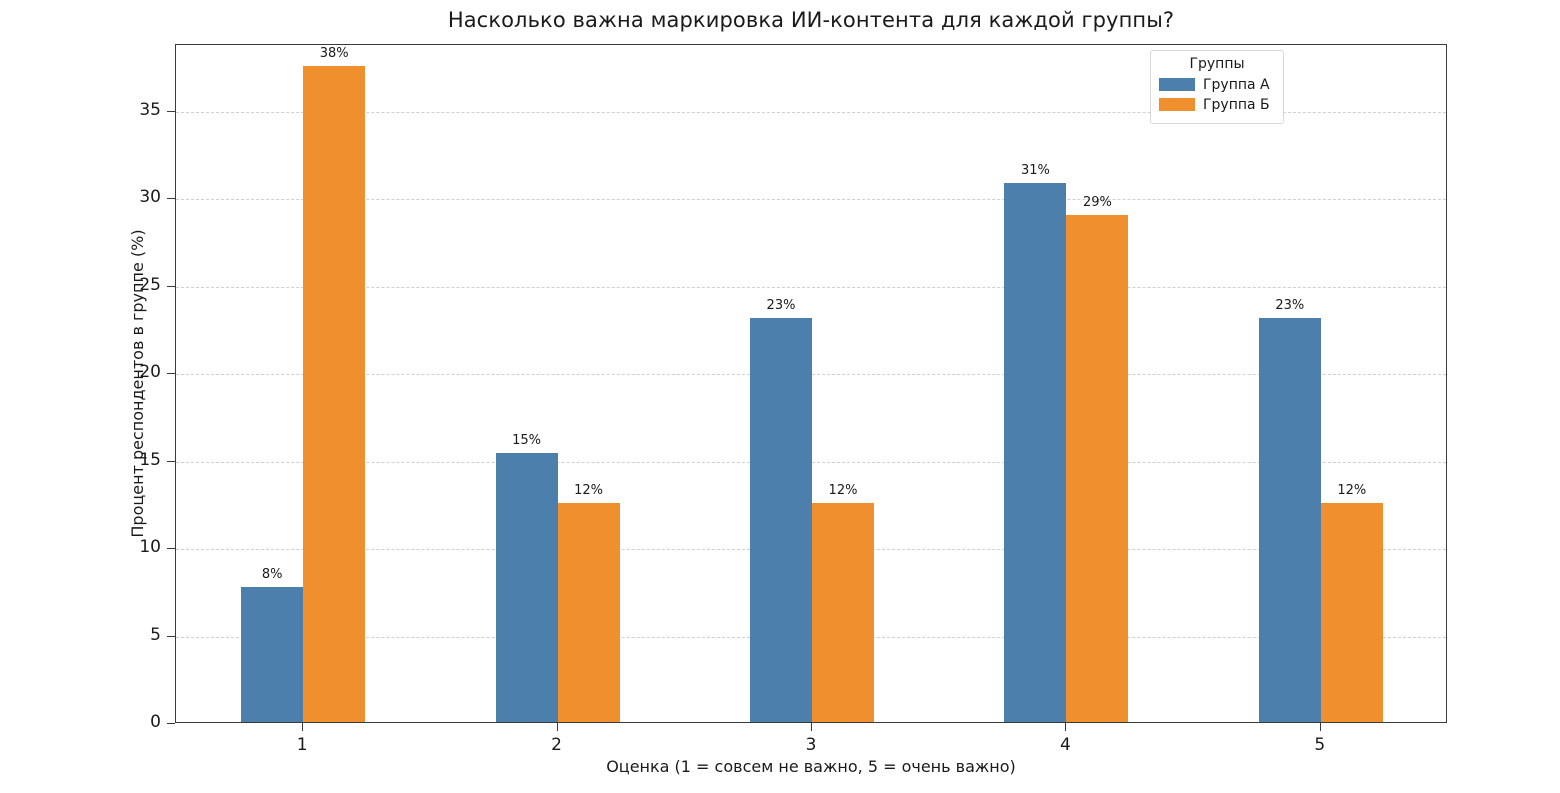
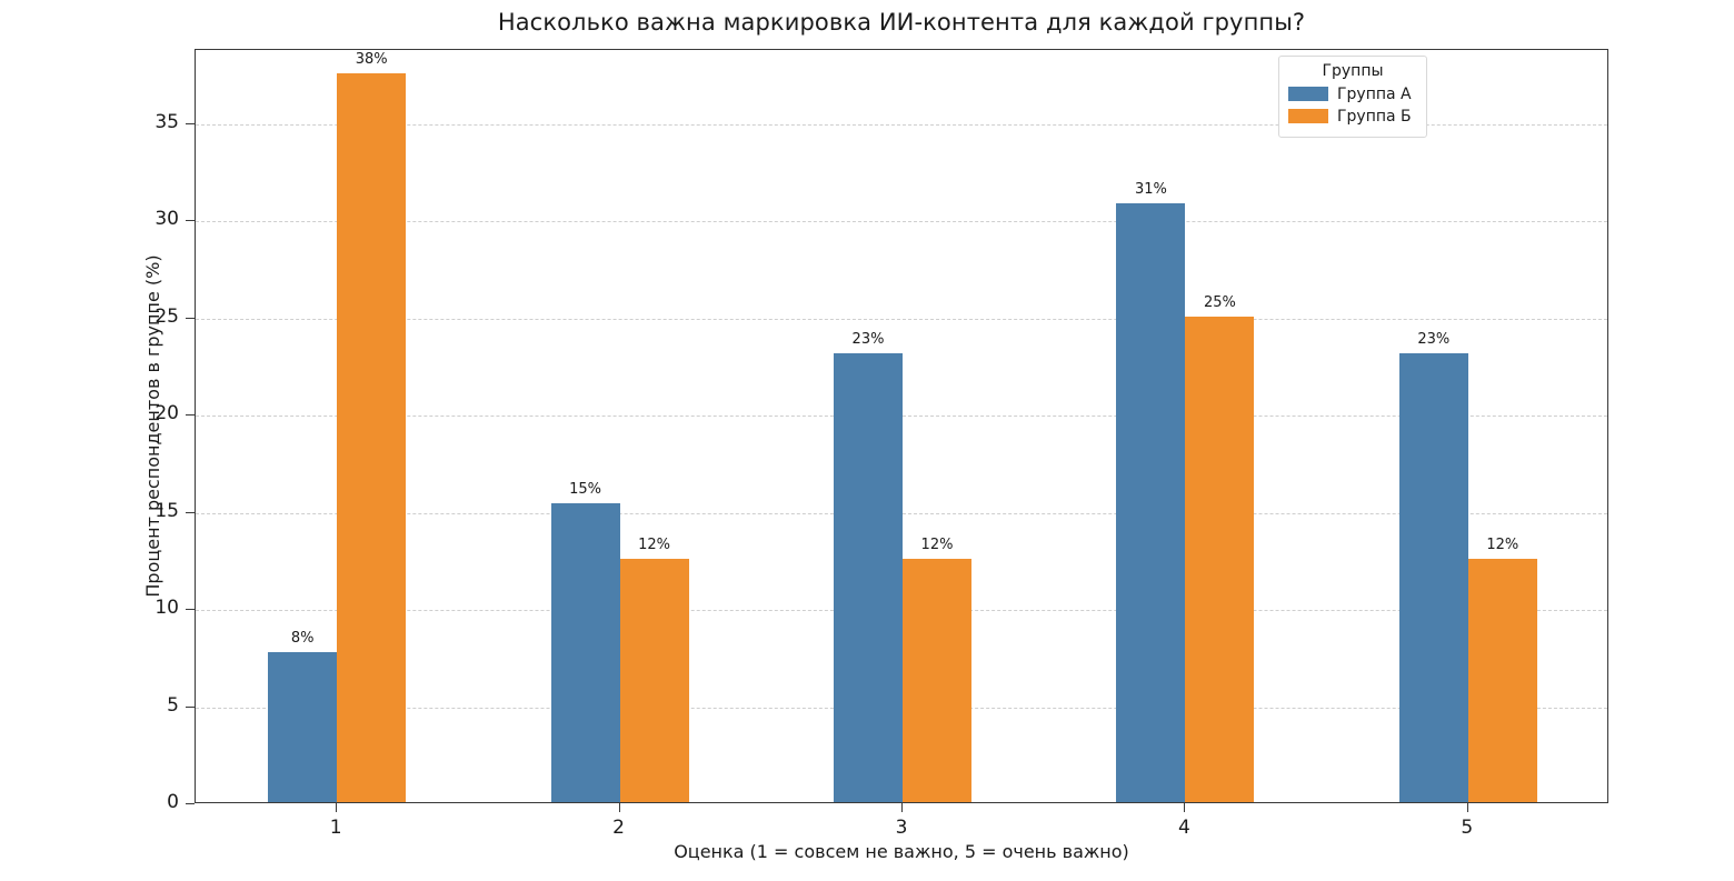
Группа Б/4: 29% -> 25%
